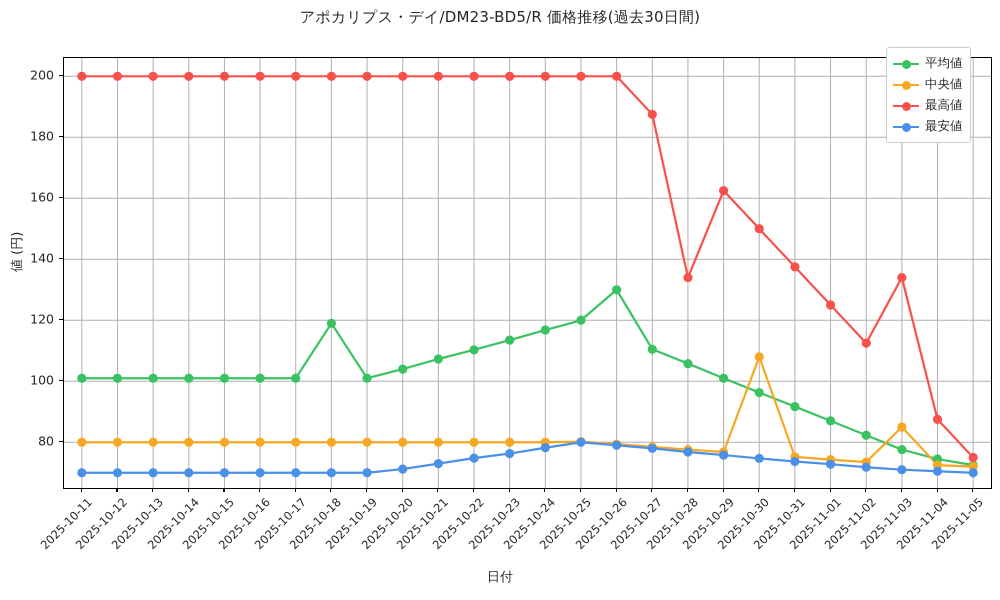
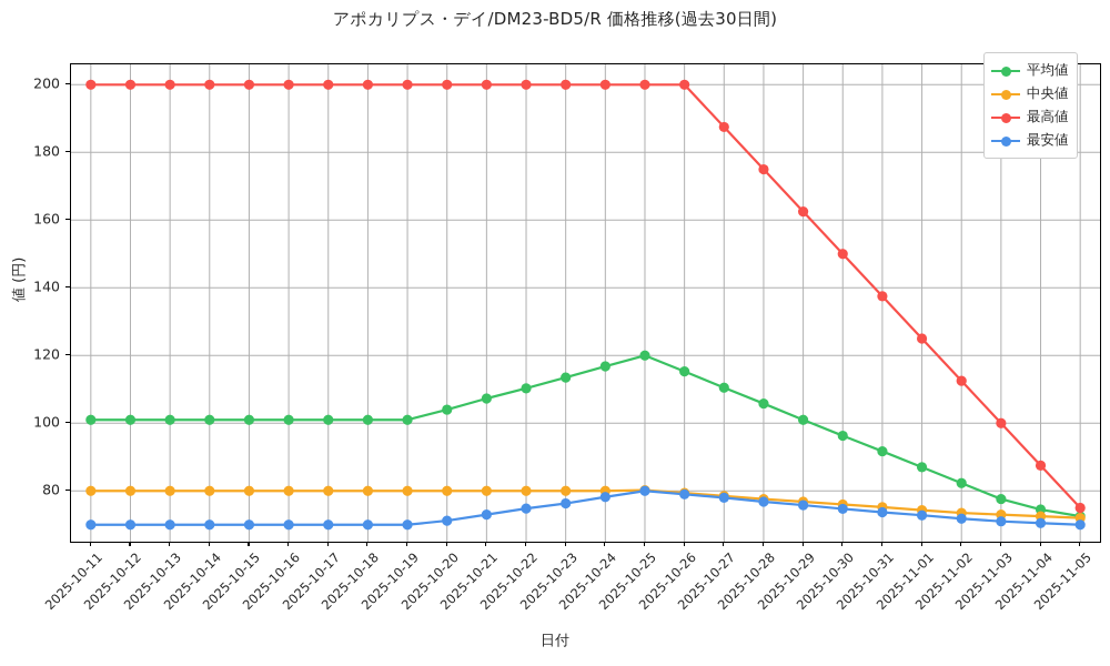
平均値/2025-10-18: 119 -> 101
平均値/2025-10-26: 130 -> 115
最高値/2025-10-28: 134 -> 175
中央値/2025-10-30: 108 -> 76
中央値/2025-11-03: 85 -> 73
最高値/2025-11-03: 134 -> 100
